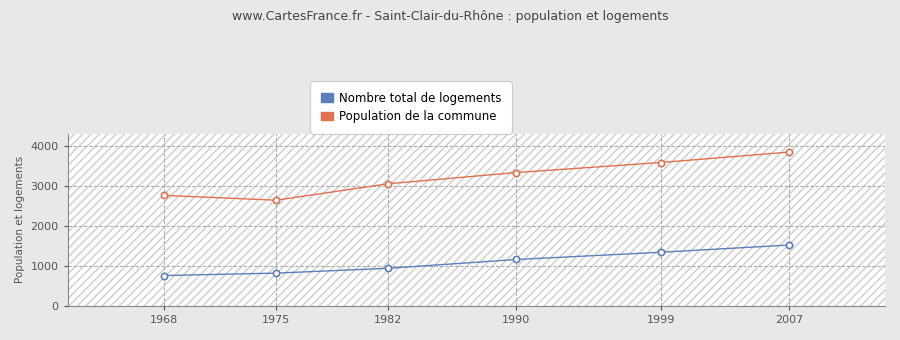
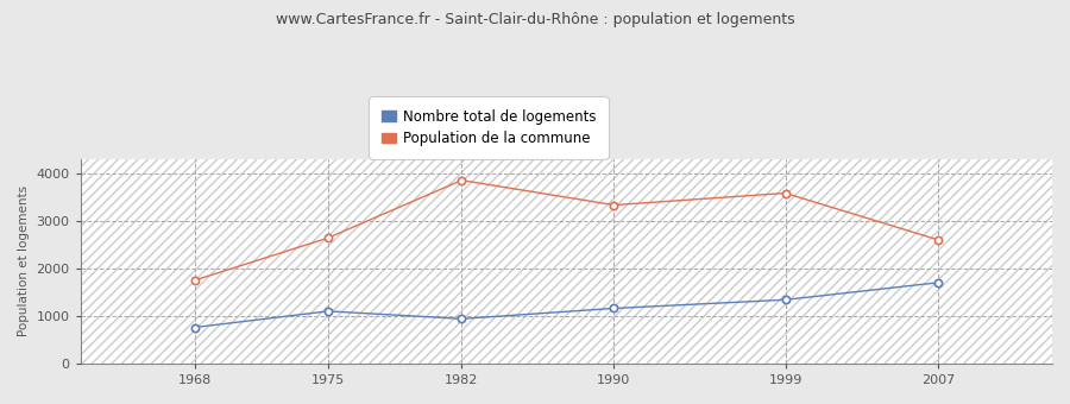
Population de la commune/1968: 2760 -> 1750
Nombre total de logements/1975: 820 -> 1100
Population de la commune/1982: 3050 -> 3850
Nombre total de logements/2007: 1520 -> 1700
Population de la commune/2007: 3840 -> 2600
